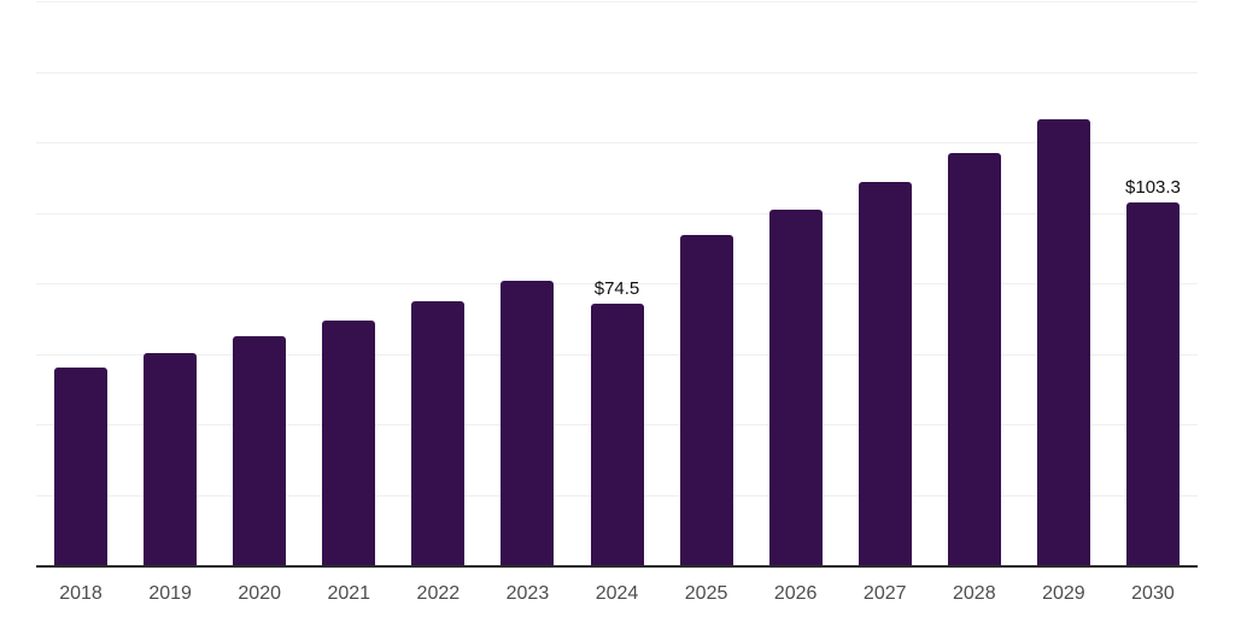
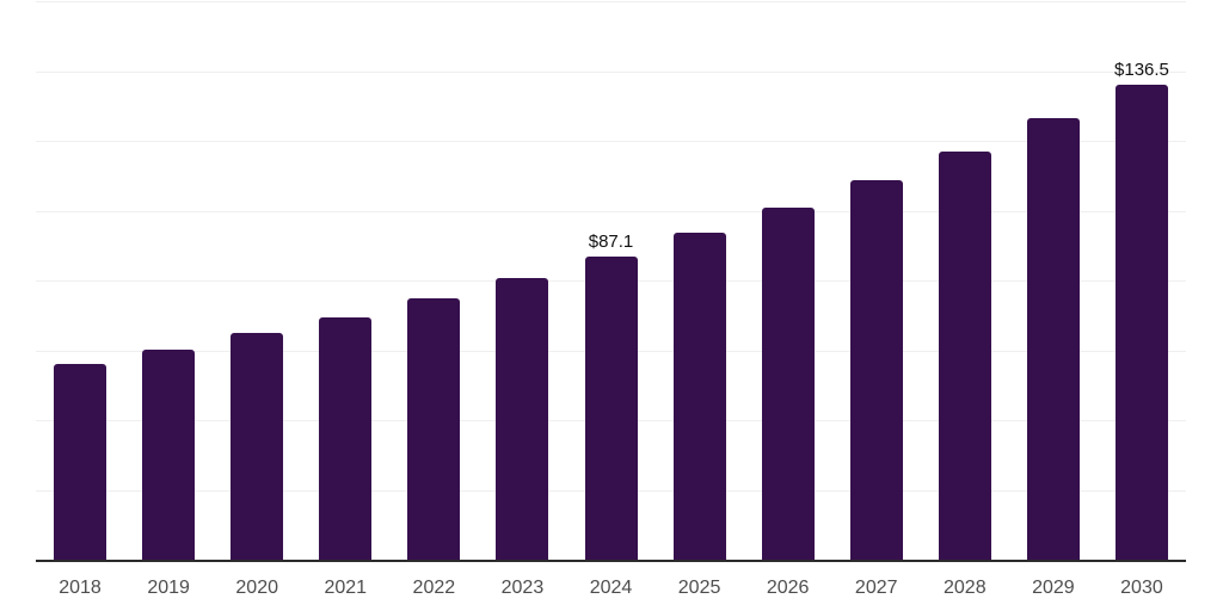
2024: $74.5 -> $87.1
2030: $103.3 -> $136.5
